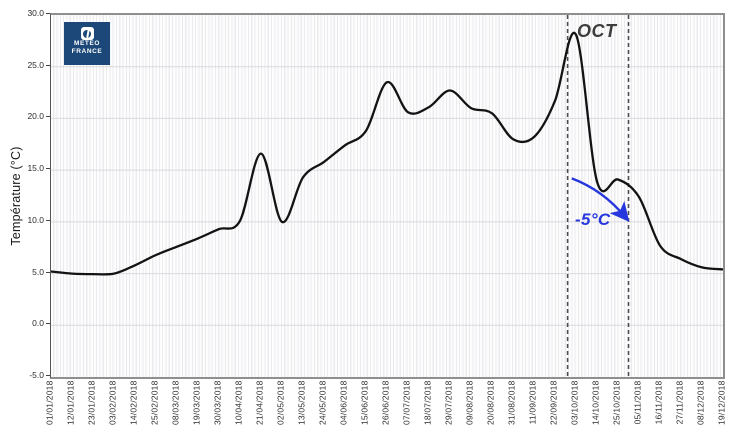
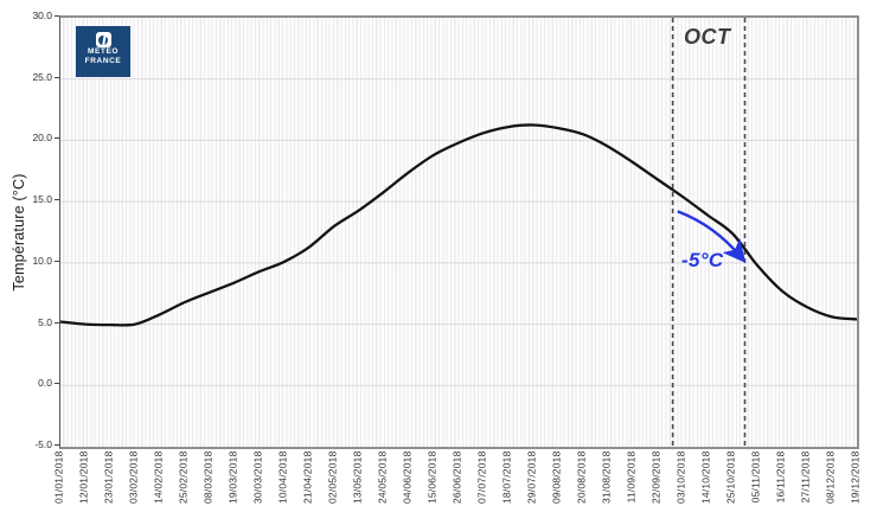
21/04/2018: 16.6 -> 11.3
02/05/2018: 10.0 -> 13.0
26/06/2018: 23.5 -> 19.8
29/07/2018: 22.7 -> 21.2
31/08/2018: 18.0 -> 19.5
22/09/2018: 21.7 -> 16.8
03/10/2018: 28.1 -> 15.4
25/10/2018: 14.1 -> 12.4
05/11/2018: 12.4 -> 9.8
